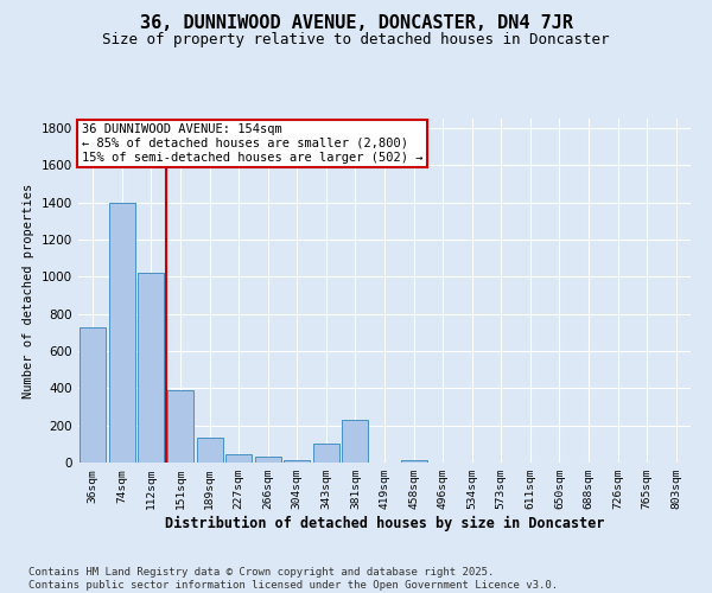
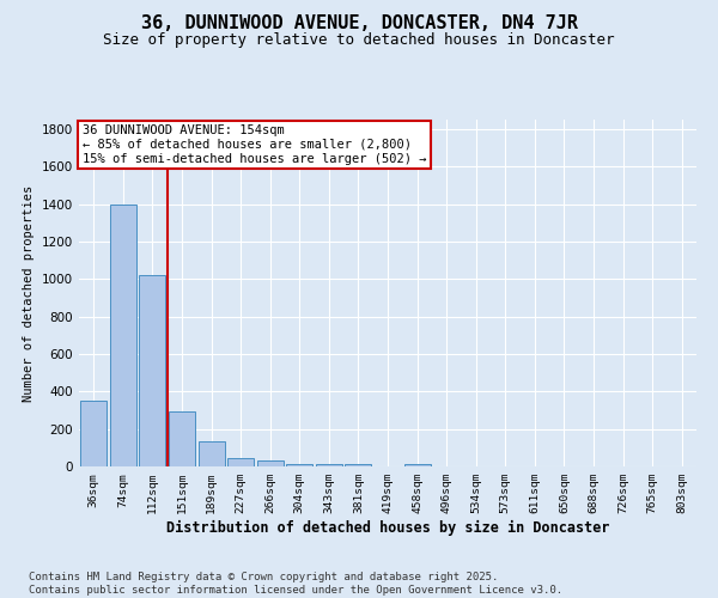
36sqm: 730 -> 350
151sqm: 390 -> 300
343sqm: 100 -> 10
381sqm: 230 -> 10
